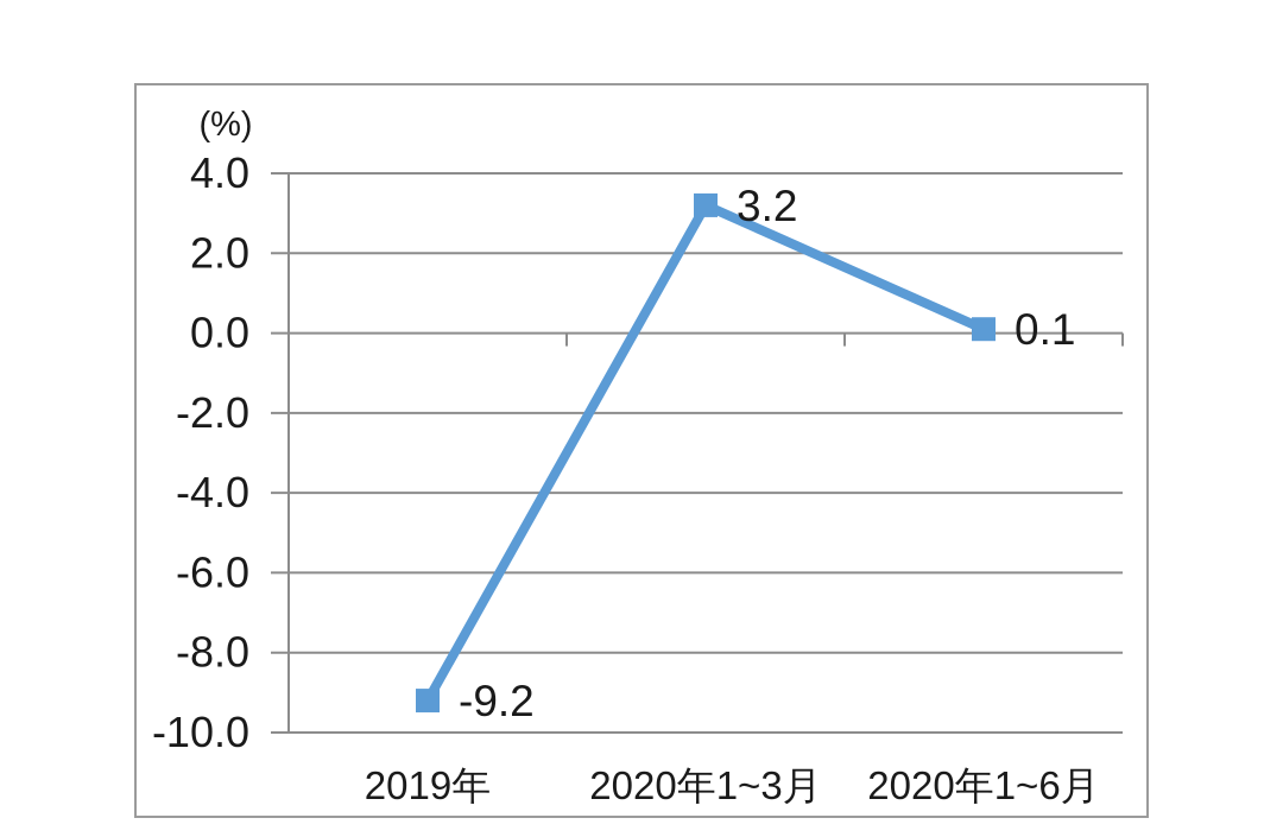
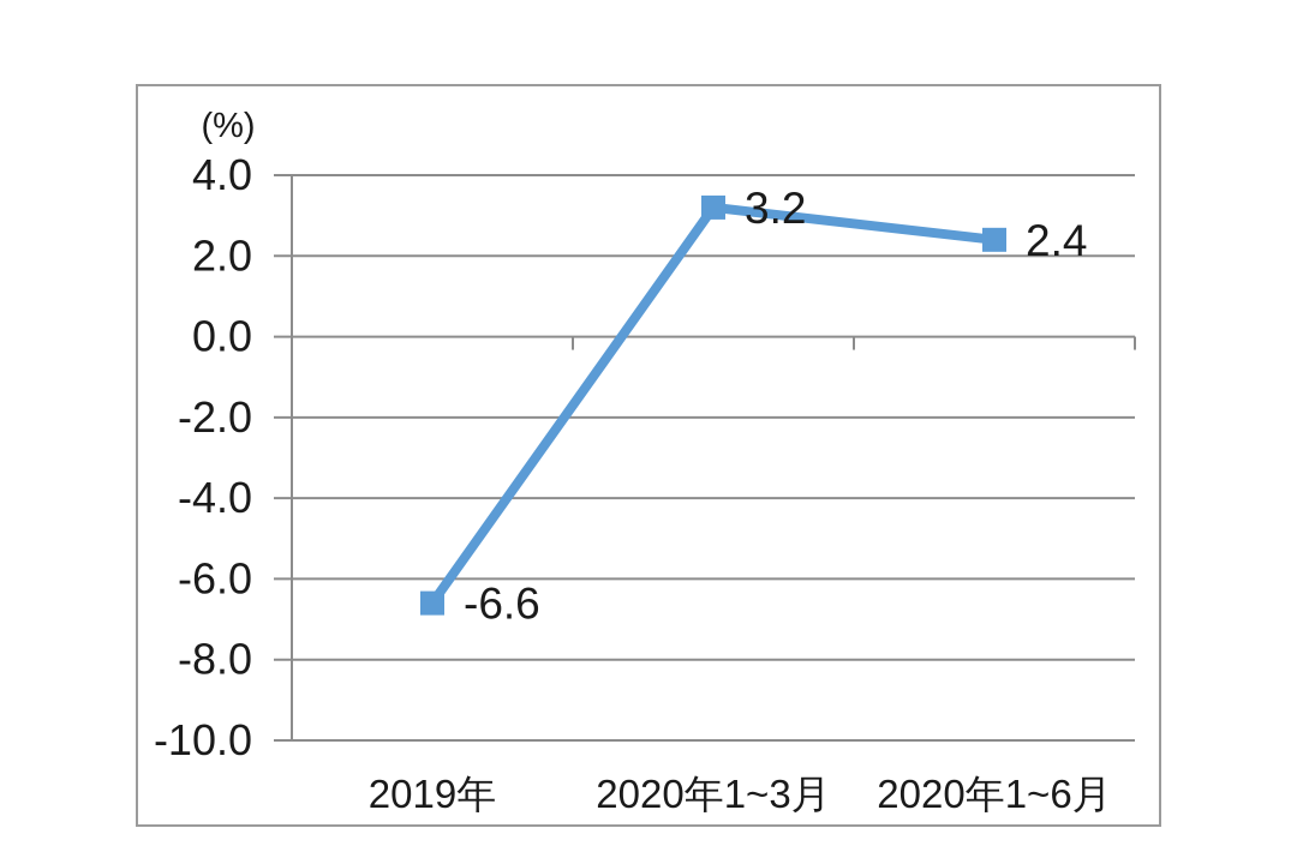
2019年: -9.2 -> -6.6
2020年1~6月: 0.1 -> 2.4
